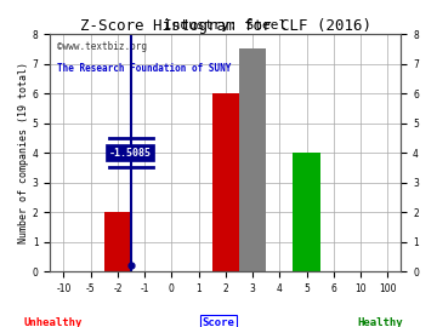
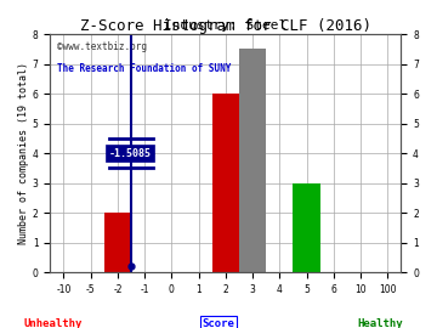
5: 4.0 -> 3.0
